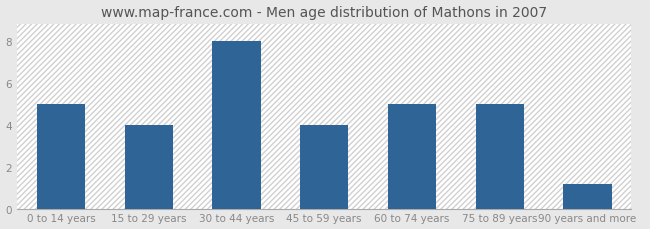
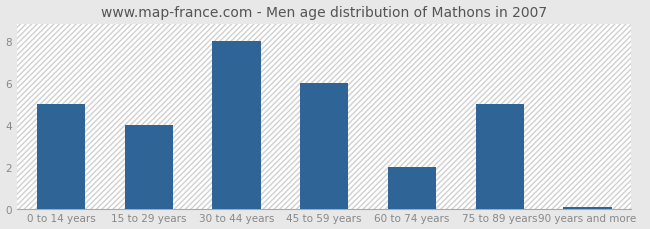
45 to 59 years: 4.00 -> 6.00
60 to 74 years: 5.00 -> 2.00
90 years and more: 1.15 -> 0.07
